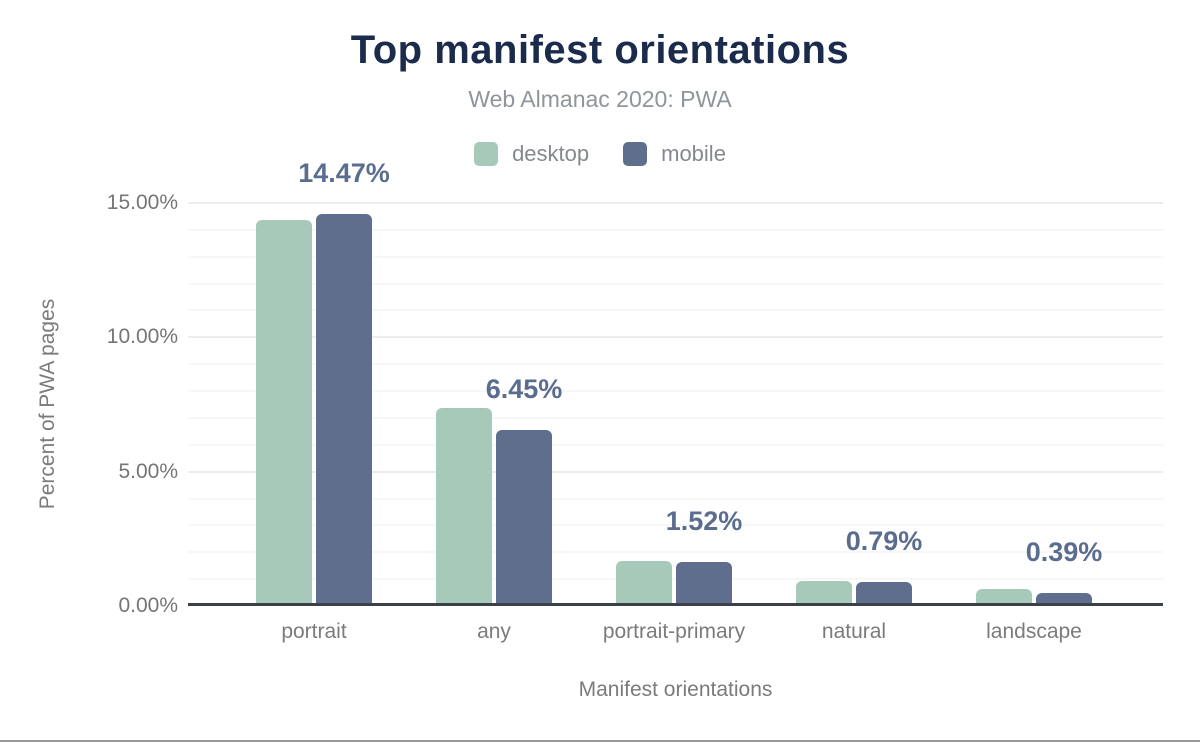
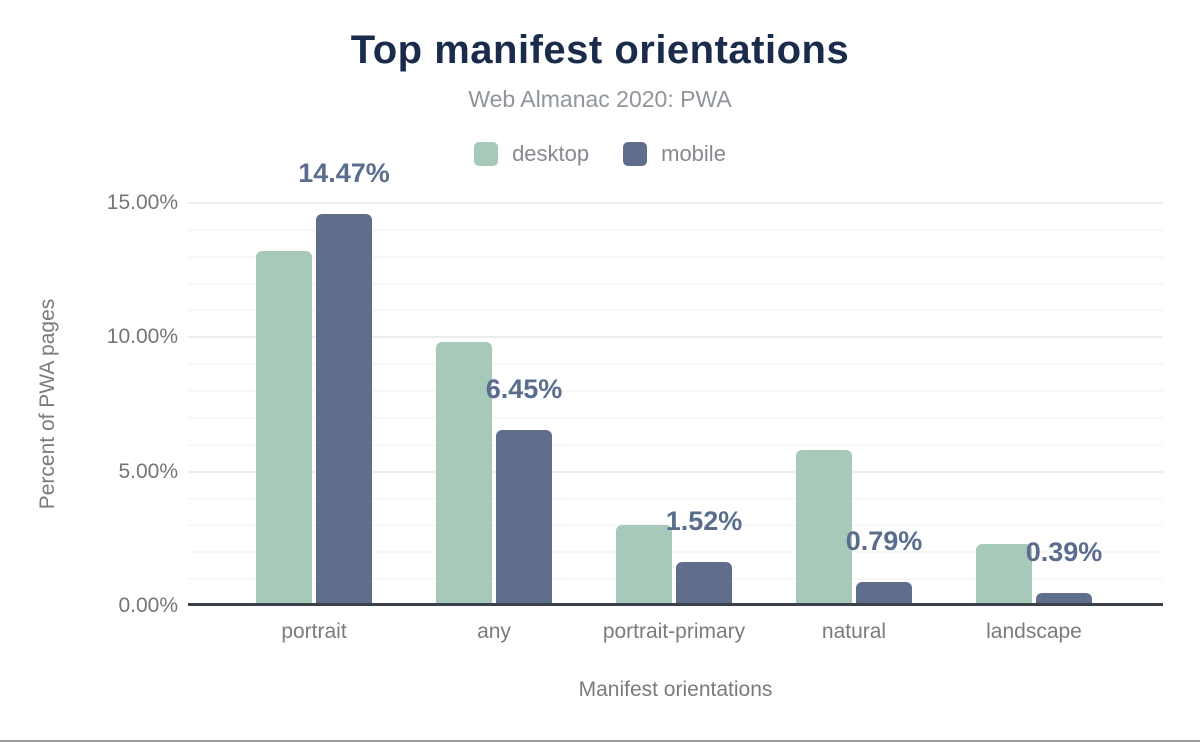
desktop/portrait: 14.2% -> 13.1%
desktop/any: 7.2% -> 9.7%
desktop/portrait-primary: 1.6% -> 2.9%
desktop/natural: 0.8% -> 5.7%
desktop/landscape: 0.5% -> 2.2%
